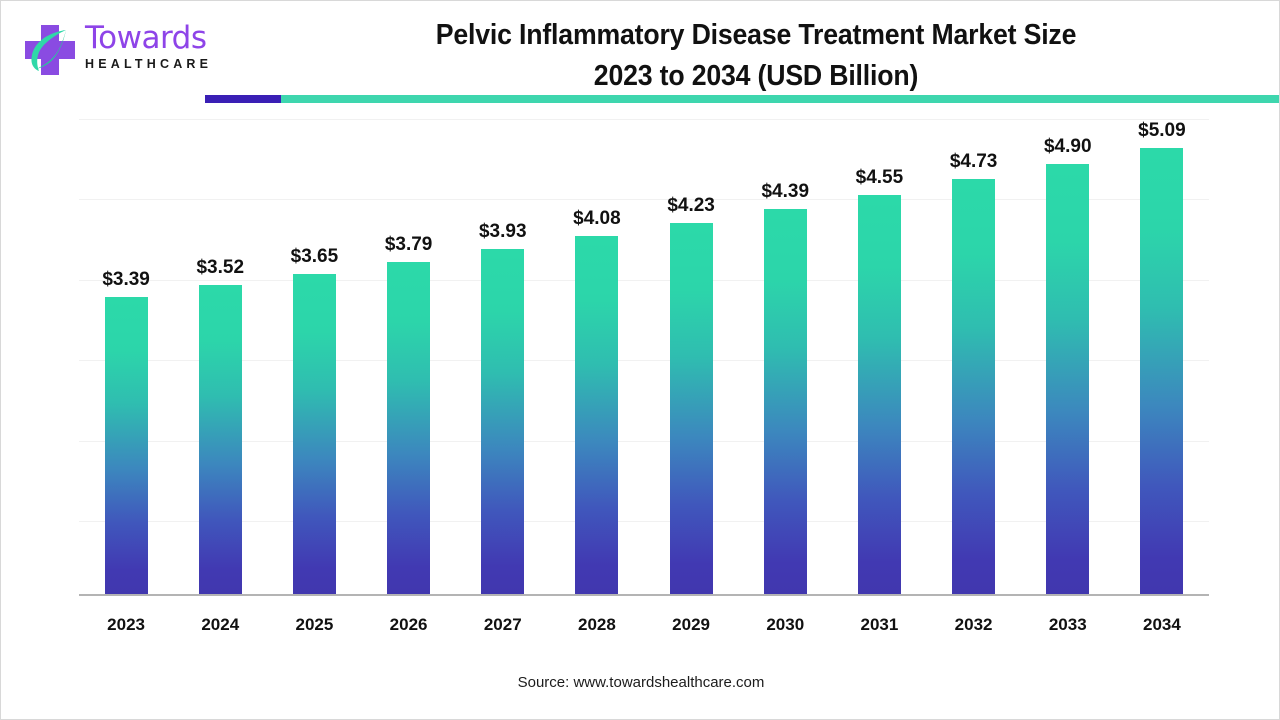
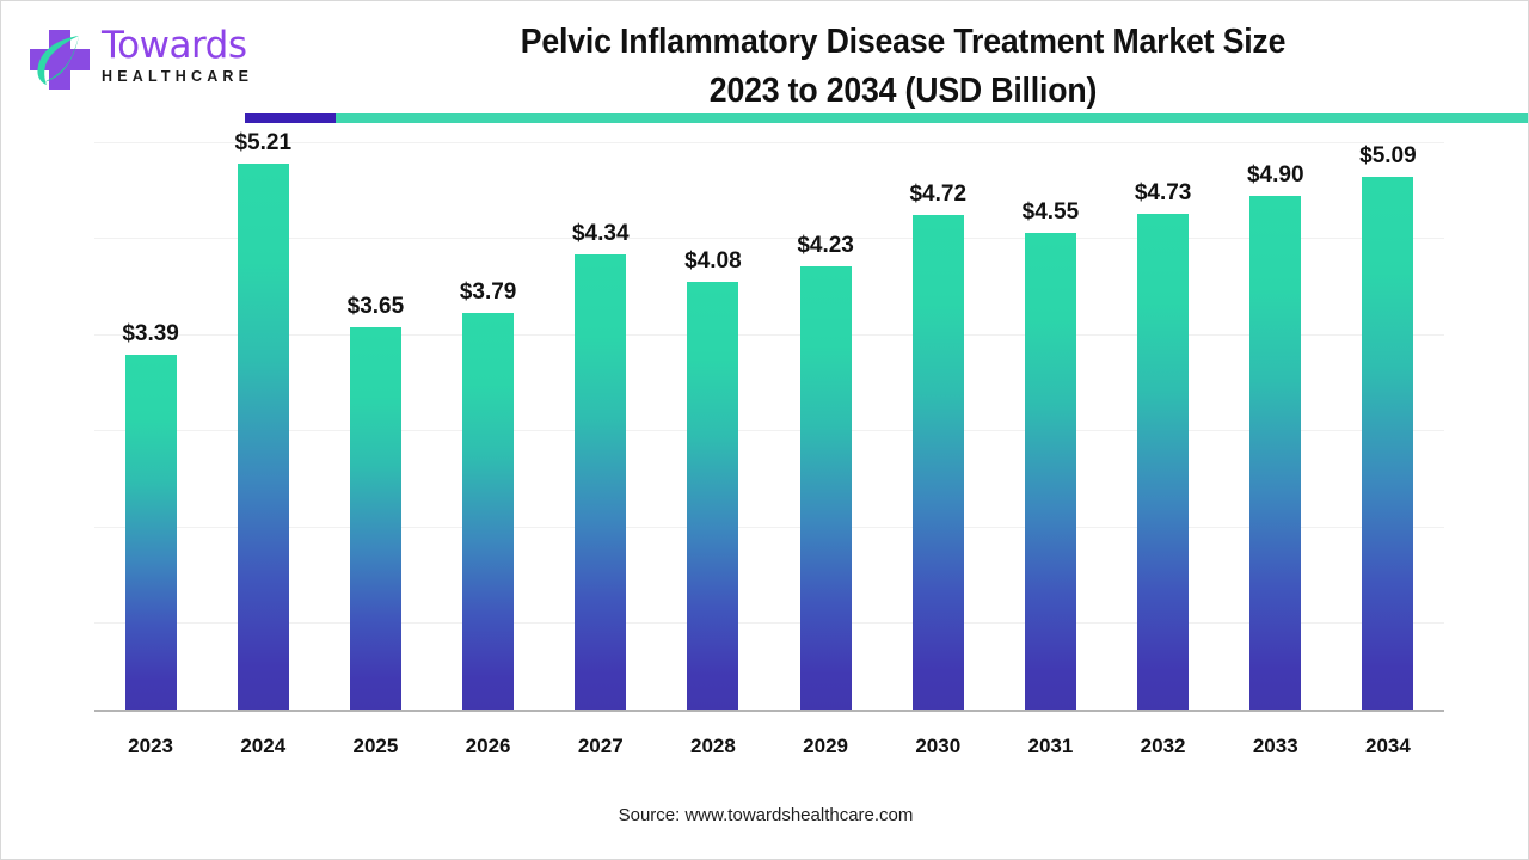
2024: $3.52 -> $5.21
2027: $3.93 -> $4.34
2030: $4.39 -> $4.72
